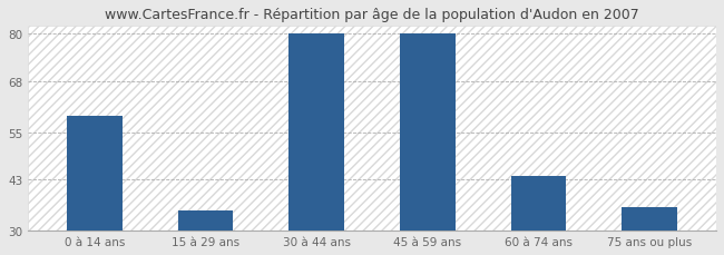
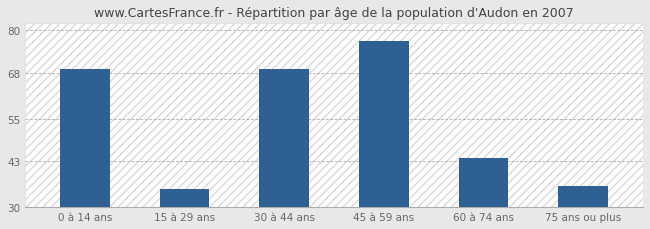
0 à 14 ans: 59 -> 69
30 à 44 ans: 80 -> 69
45 à 59 ans: 80 -> 77
